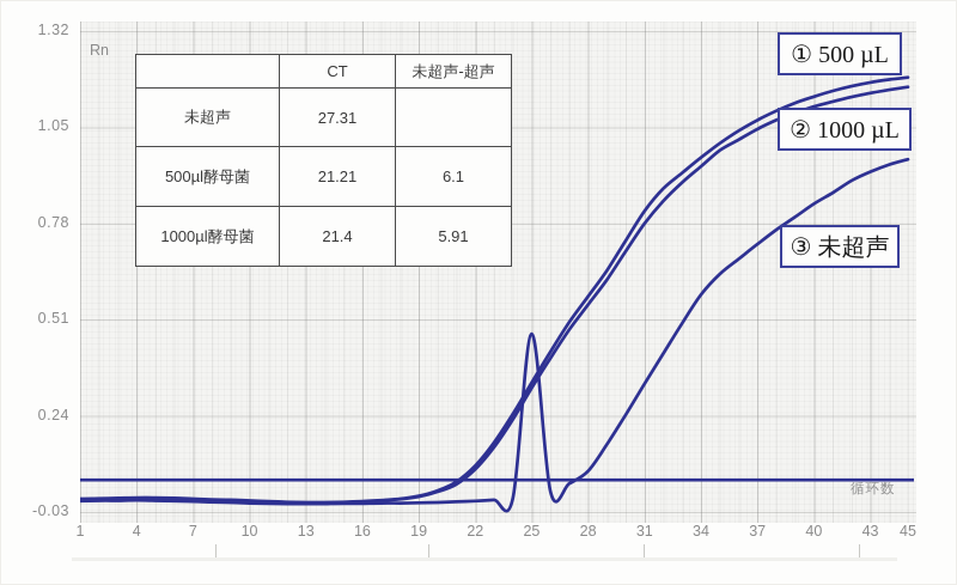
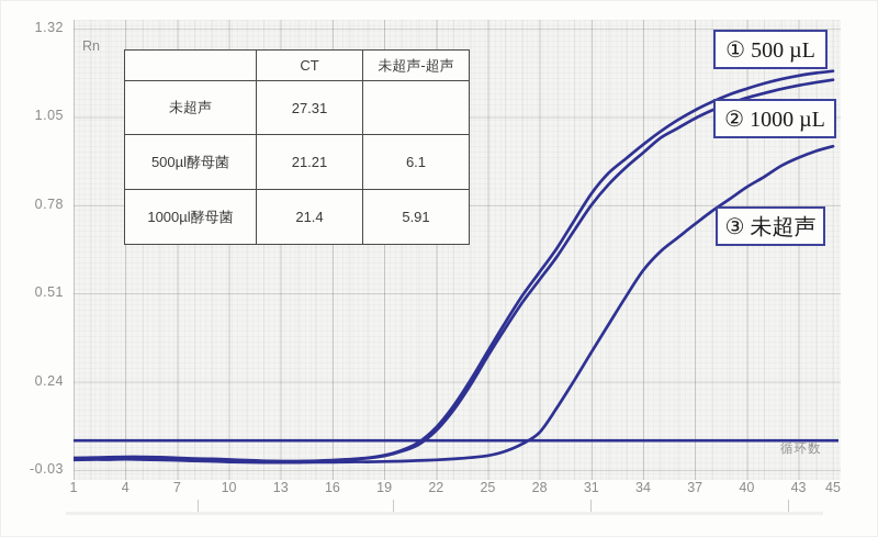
未超声/25: 0.47 -> 0.01
